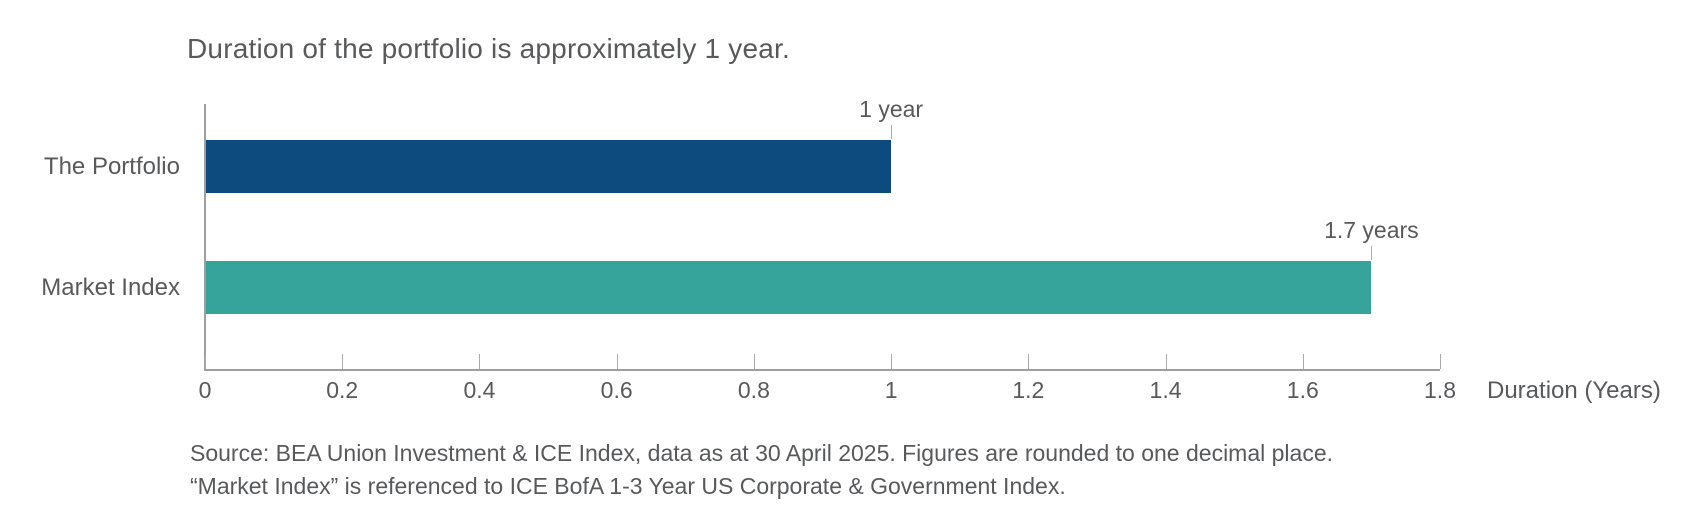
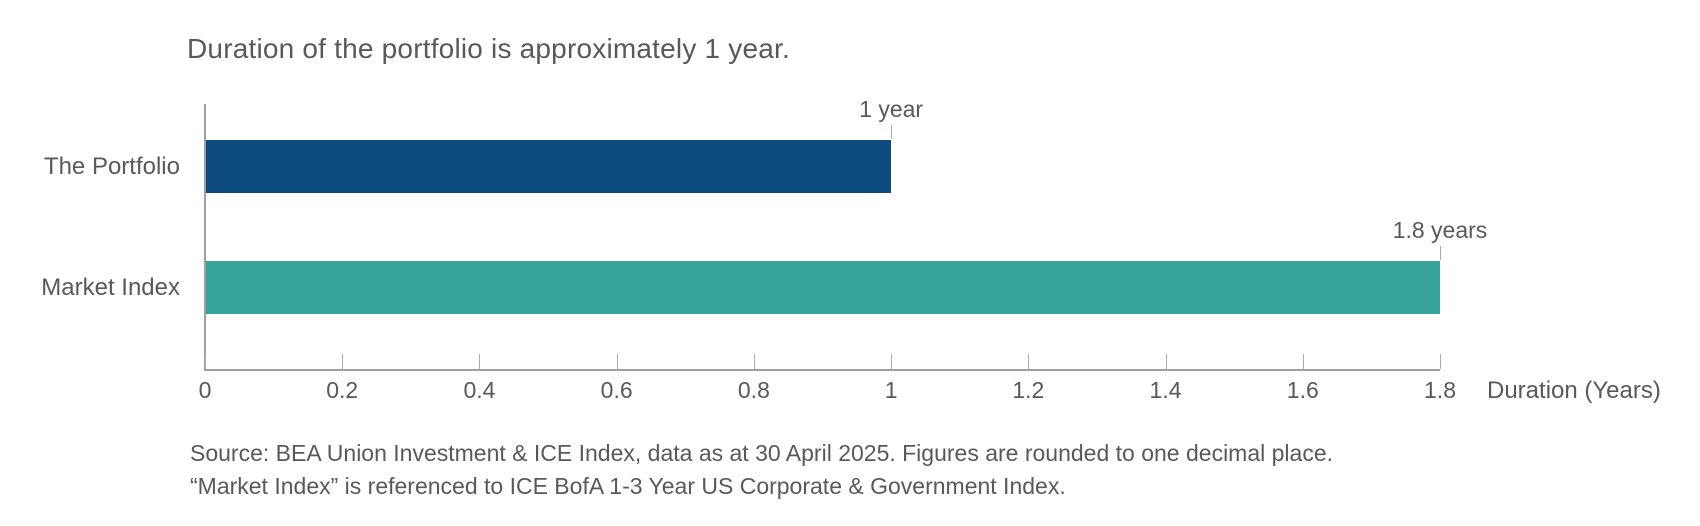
Market Index: 1.7 -> 1.8
